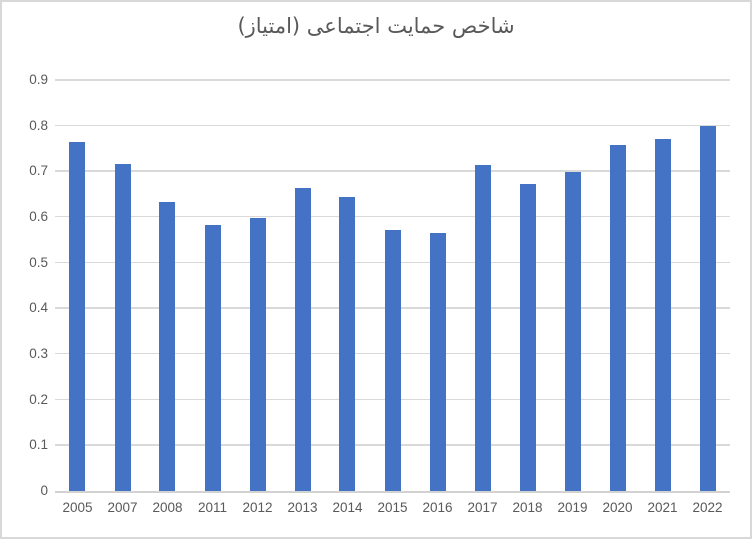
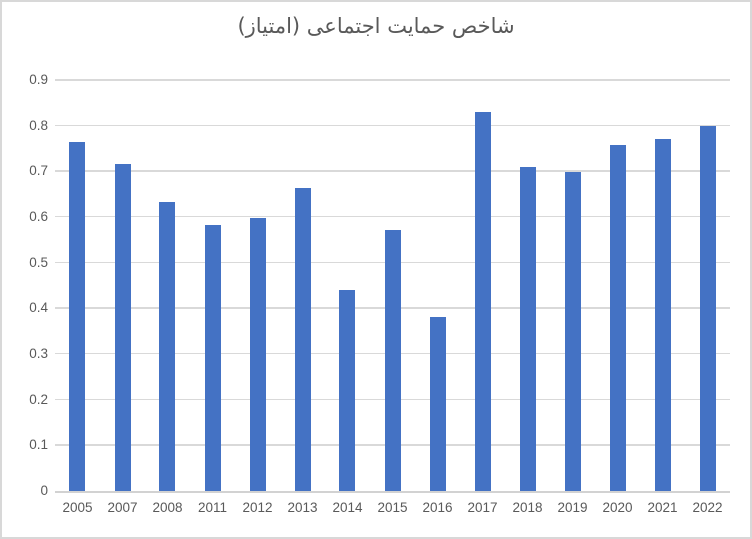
2014: 0.64 -> 0.44
2016: 0.56 -> 0.38
2017: 0.71 -> 0.83
2018: 0.67 -> 0.71
